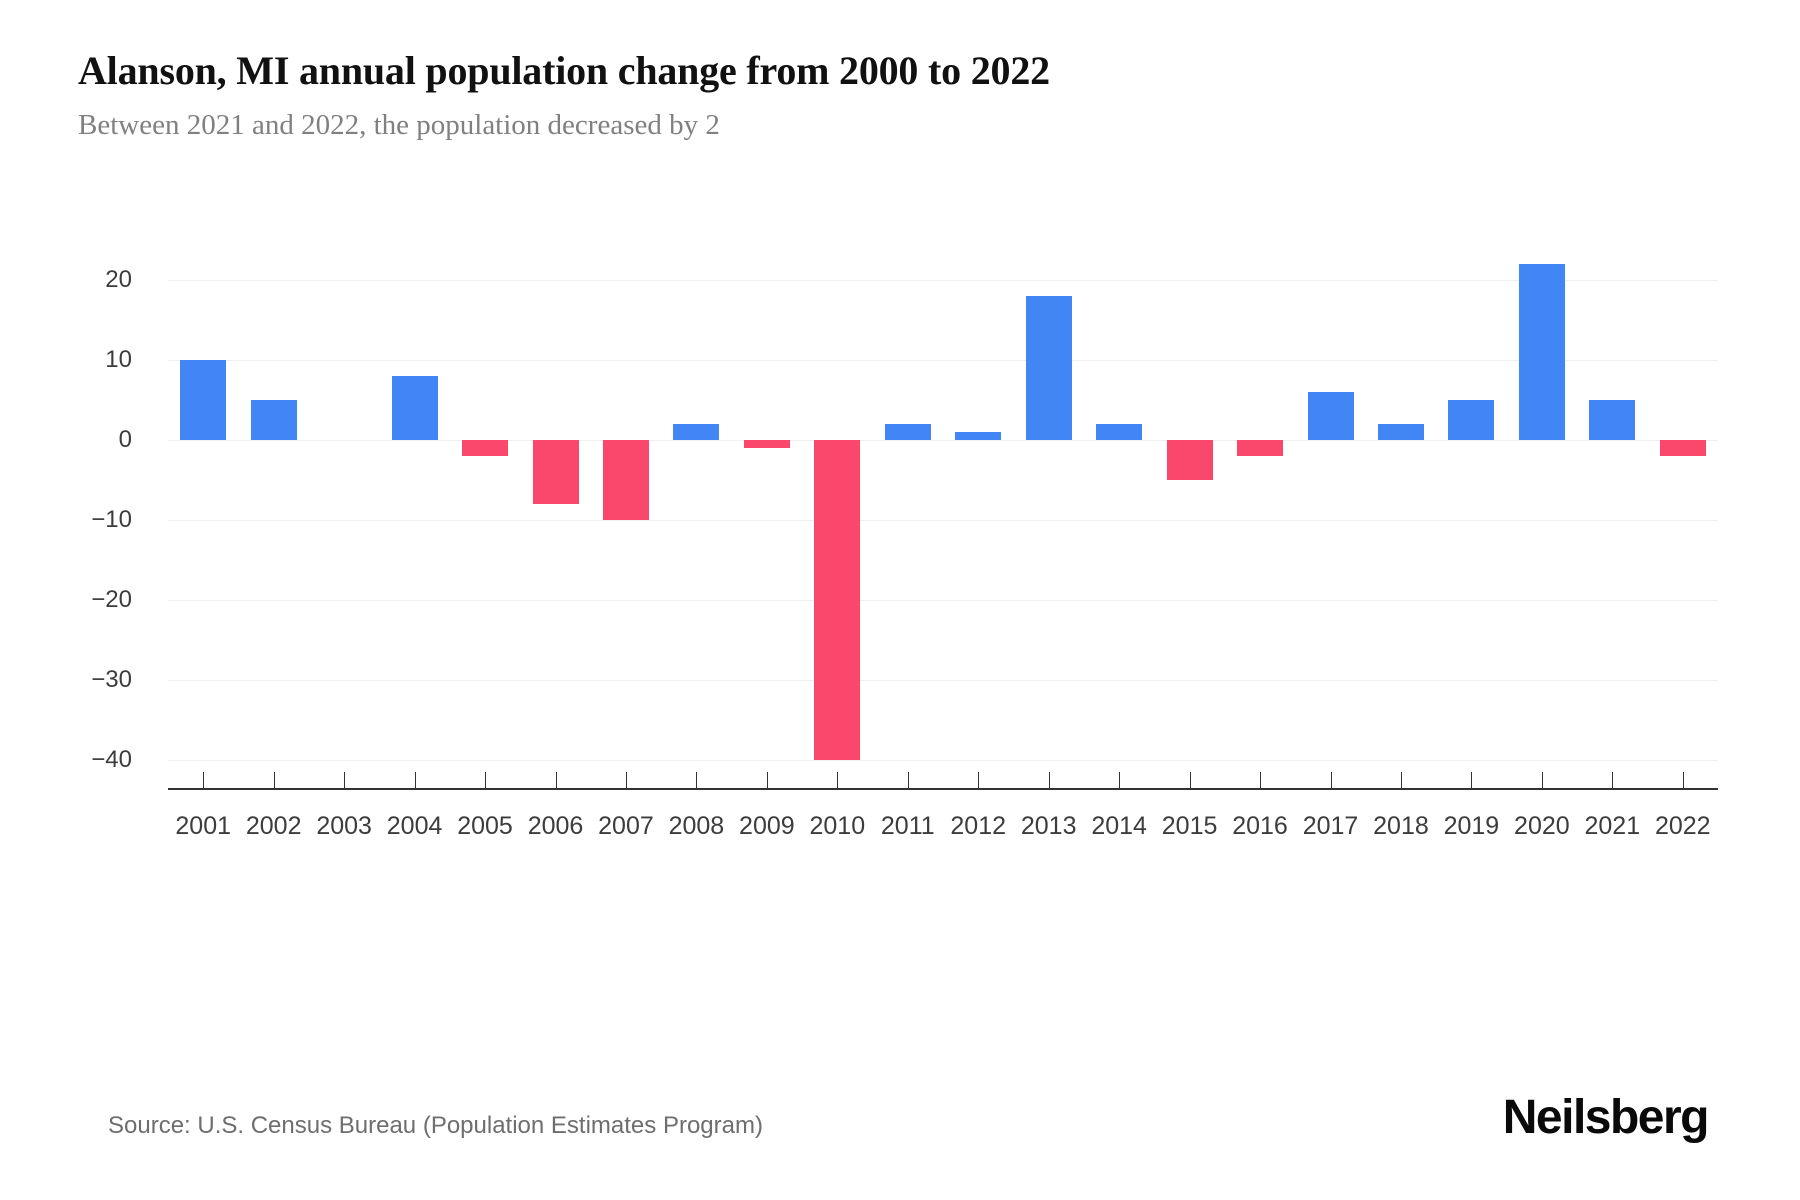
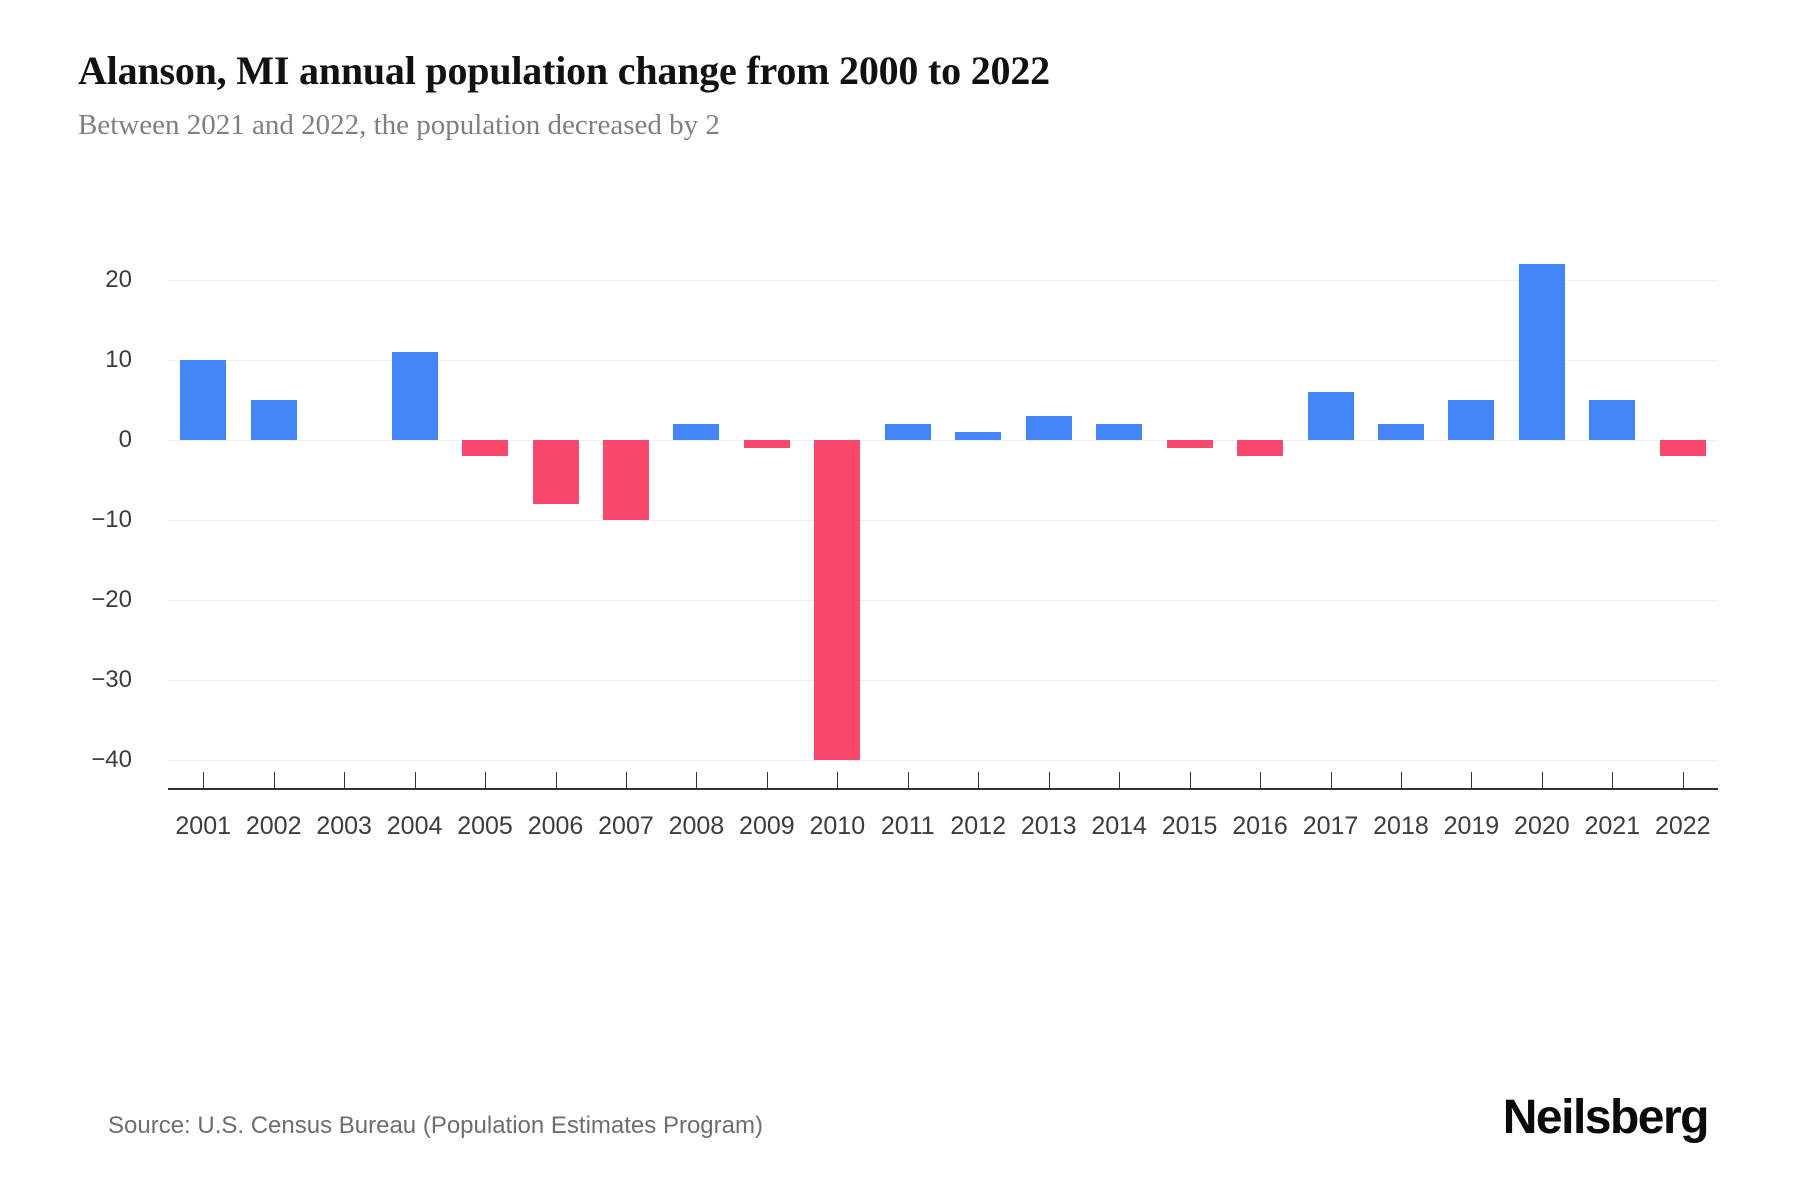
2004: 8 -> 11
2013: 18 -> 3
2015: -5 -> -1
